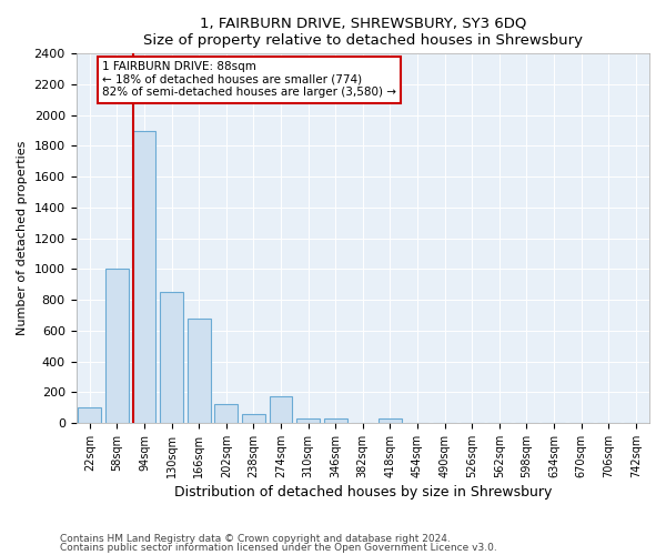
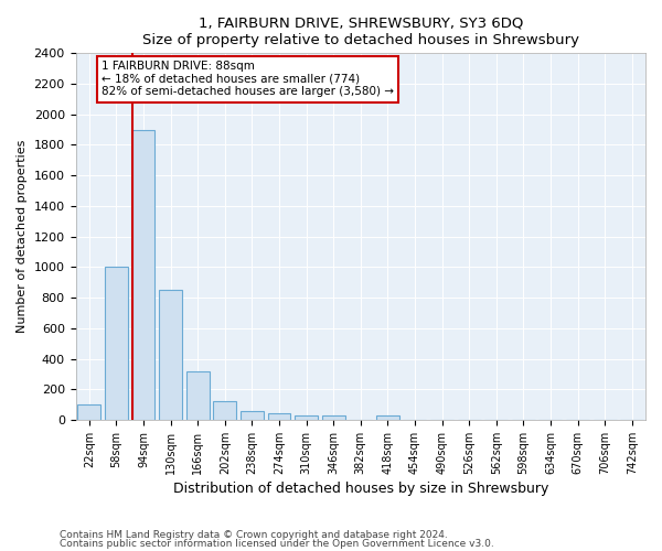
166sqm: 680 -> 320
274sqm: 170 -> 40
